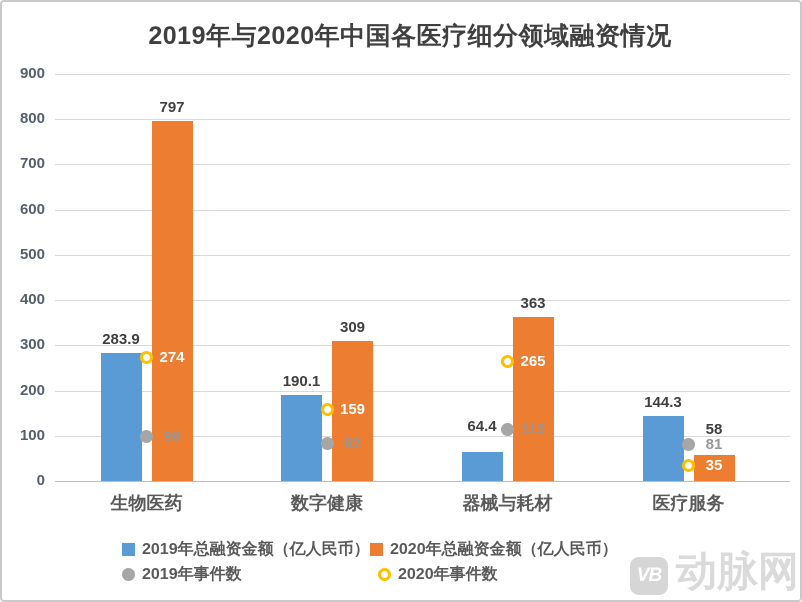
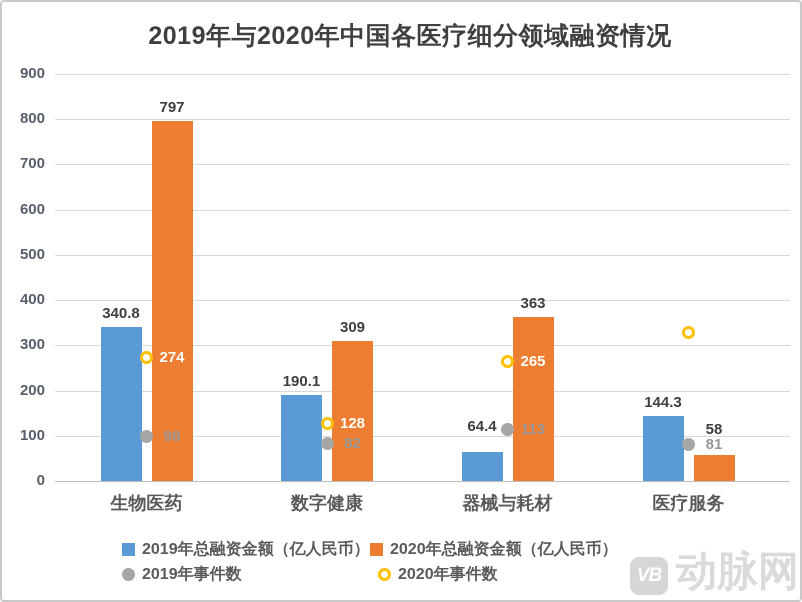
2019年总融资金额（亿人民币）/生物医药: 283.9 -> 340.8
2020年事件数/数字健康: 159 -> 128
2020年事件数/医疗服务: 35 -> 328
